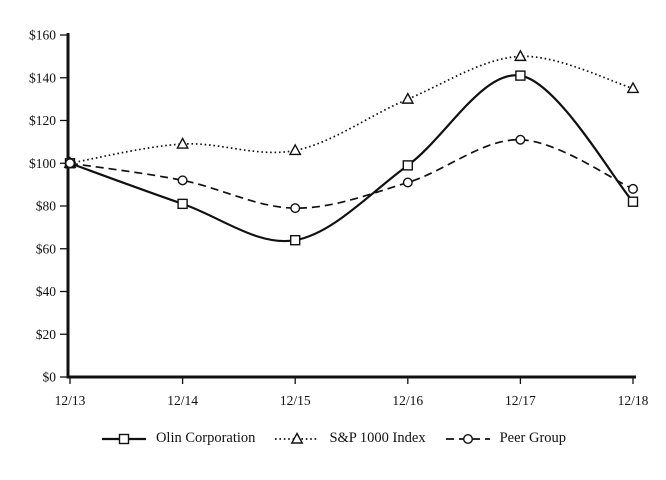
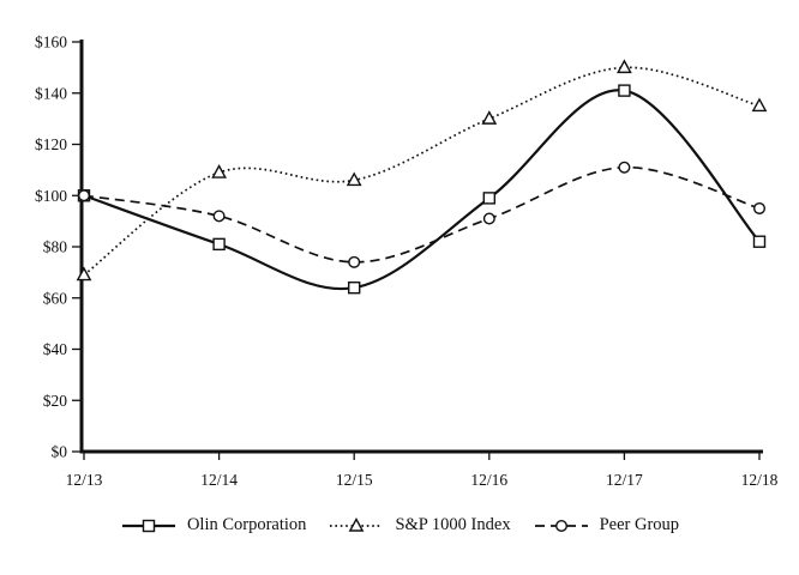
S&P 1000 Index/12/13: $100 -> $69
Peer Group/12/15: $79 -> $74
Peer Group/12/18: $88 -> $95
